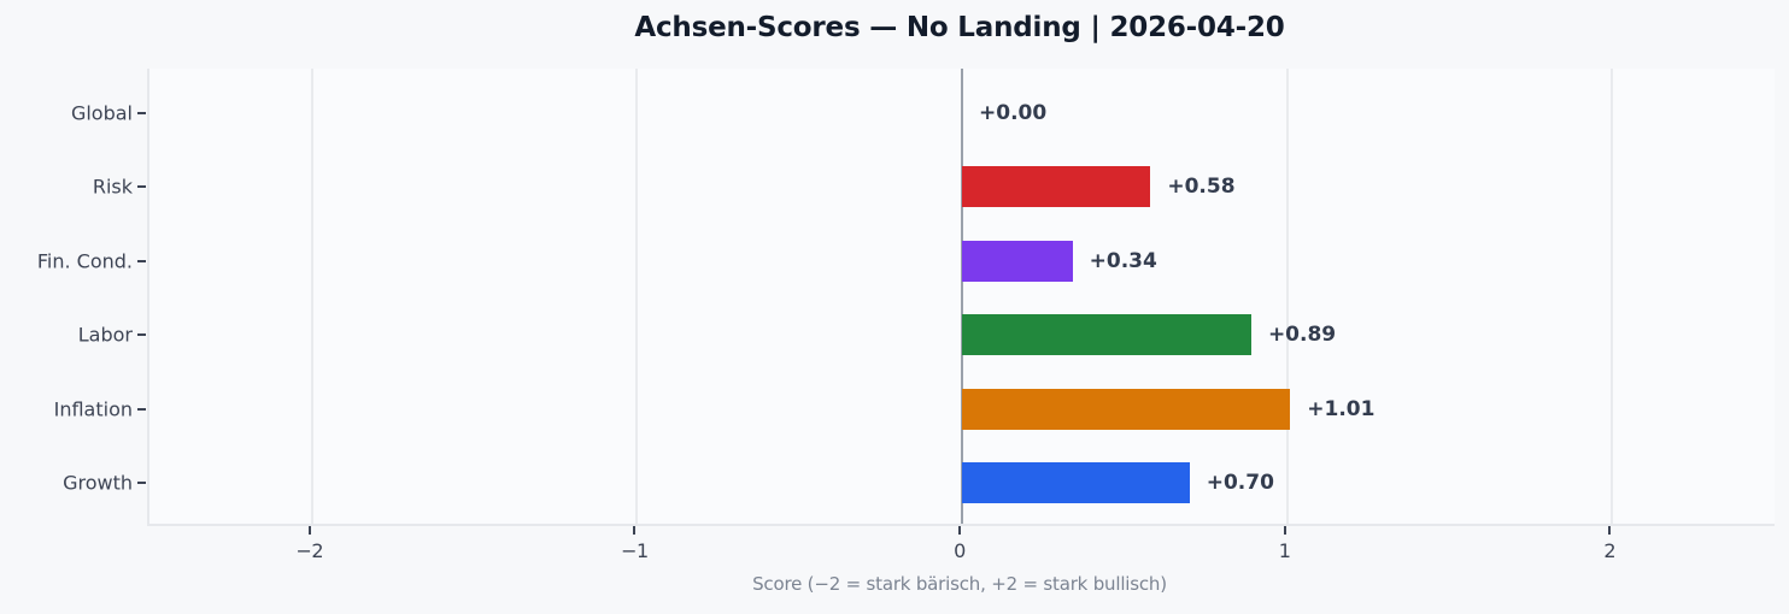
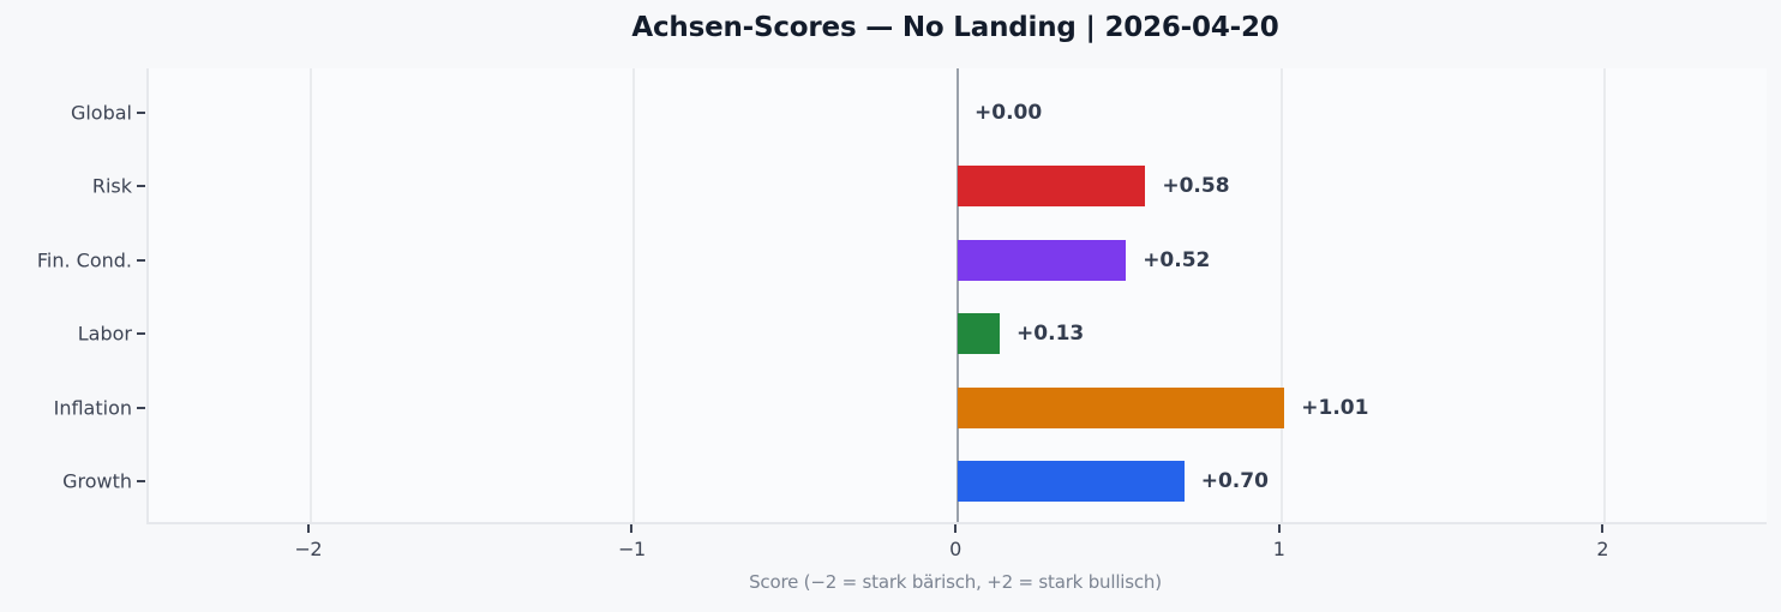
Fin. Cond.: +0.34 -> +0.52
Labor: +0.89 -> +0.13
